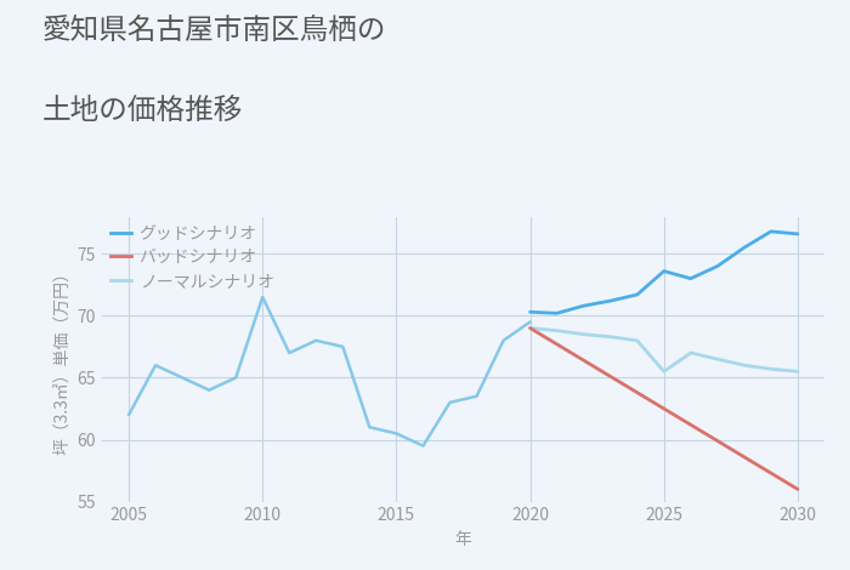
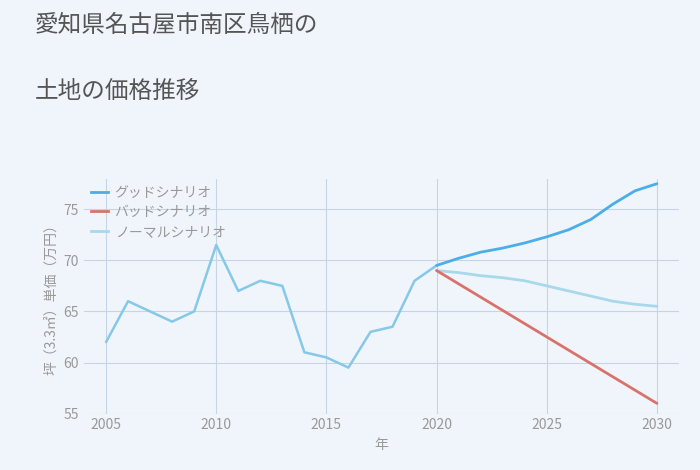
グッドシナリオ/2020: 70.3 -> 69.5
グッドシナリオ/2025: 73.6 -> 72.3
ノーマルシナリオ/2025: 65.5 -> 67.5
グッドシナリオ/2030: 76.6 -> 77.5
